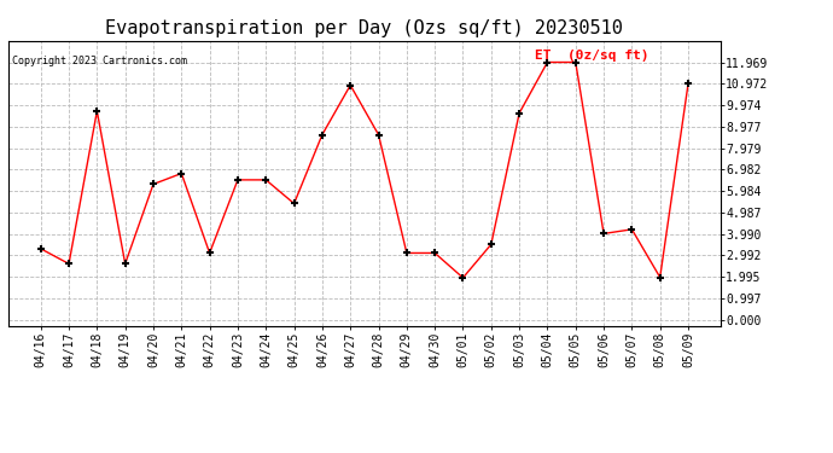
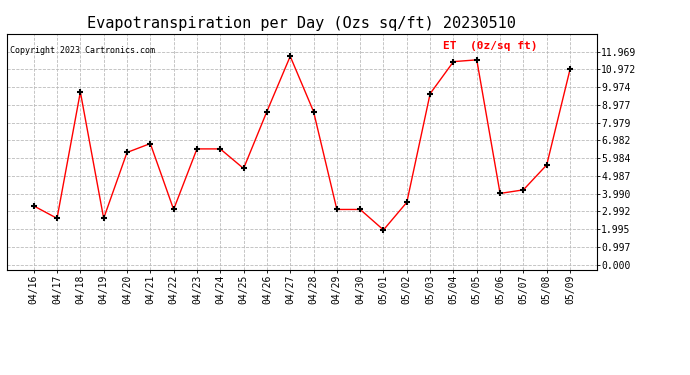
04/27: 10.9 -> 11.7
05/04: 12.0 -> 11.4
05/05: 12.0 -> 11.5
05/08: 2.0 -> 5.6
